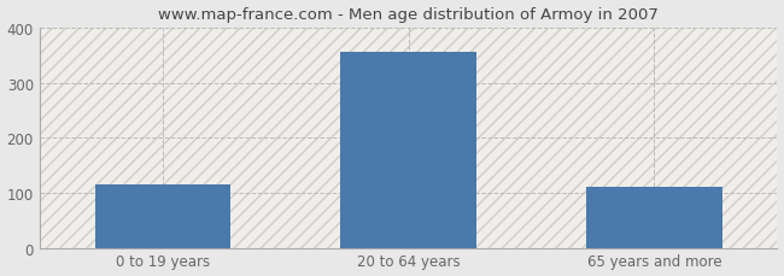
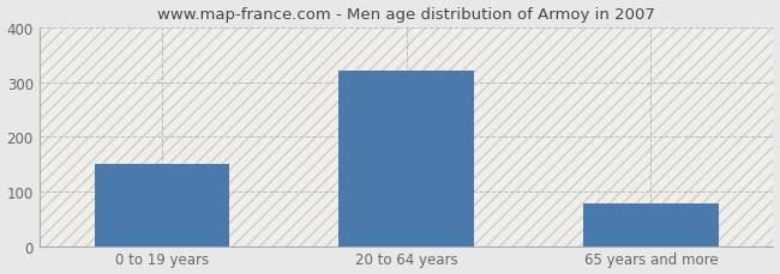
0 to 19 years: 115 -> 150
20 to 64 years: 355 -> 320
65 years and more: 110 -> 78
